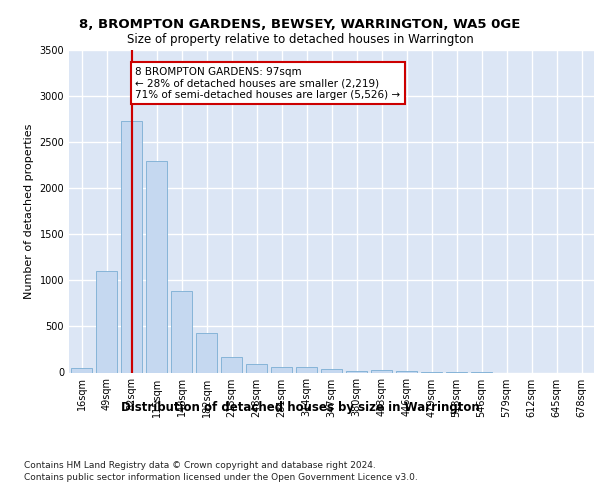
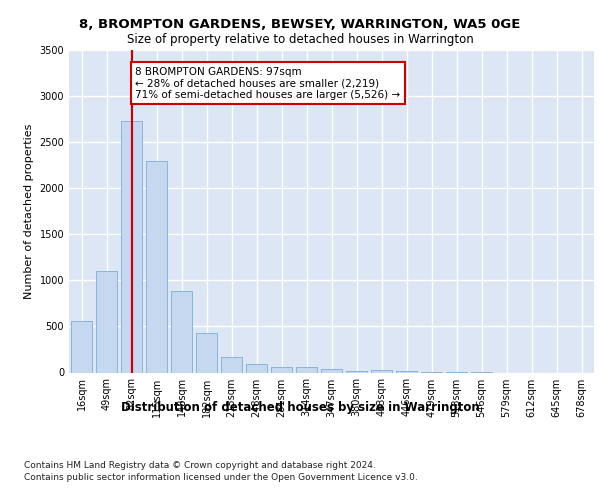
16sqm: 50 -> 560
